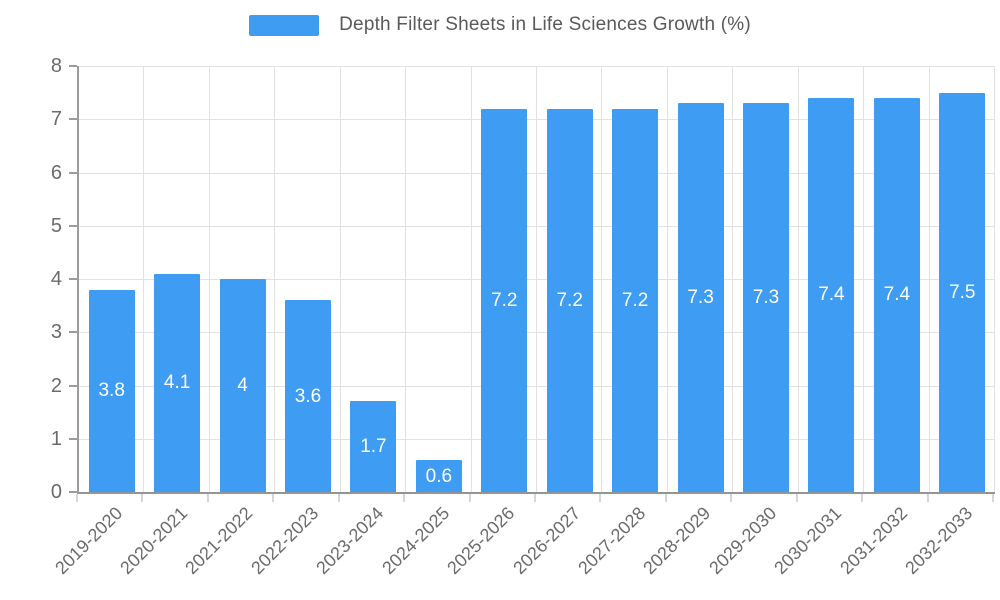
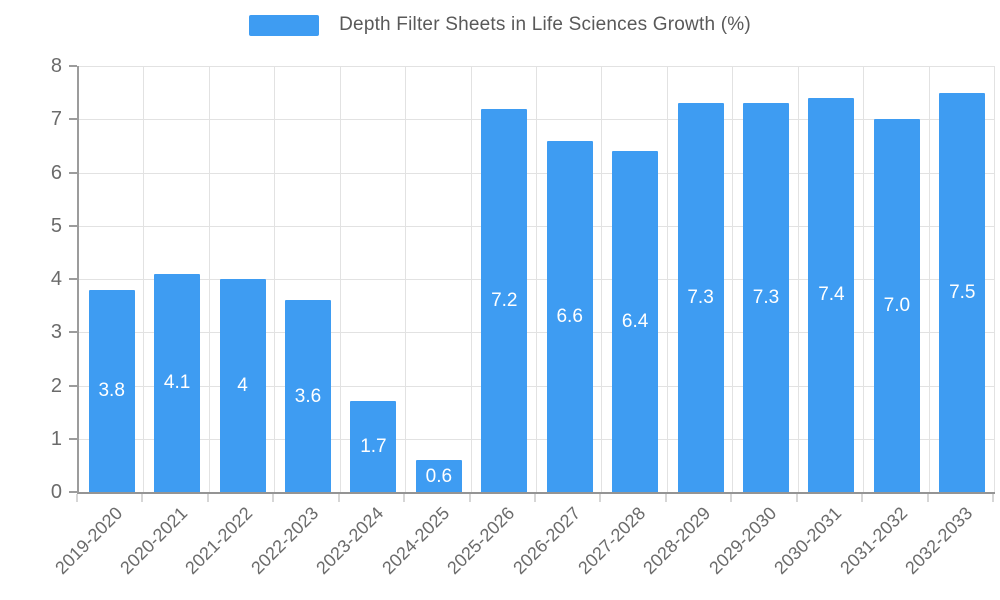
2026-2027: 7.2 -> 6.6
2027-2028: 7.2 -> 6.4
2031-2032: 7.4 -> 7.0
